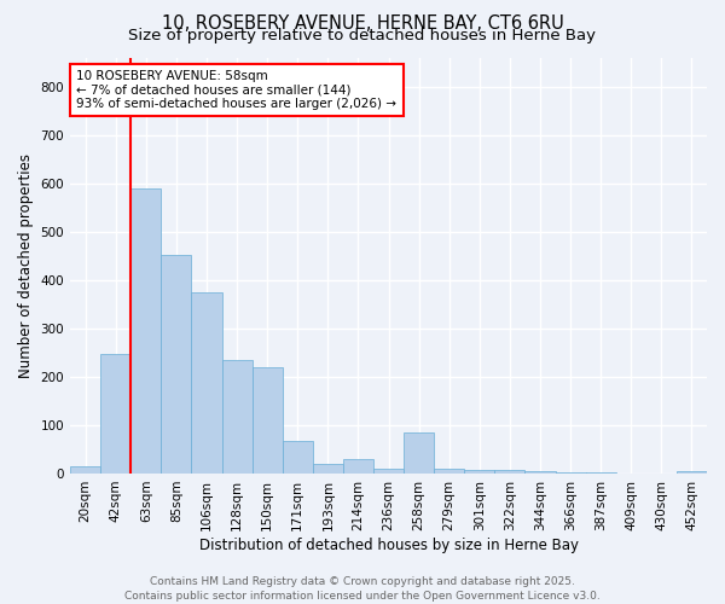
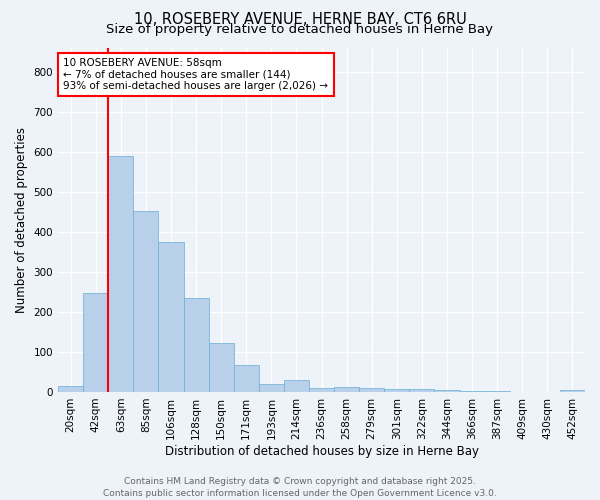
150sqm: 220 -> 122
258sqm: 85 -> 12
